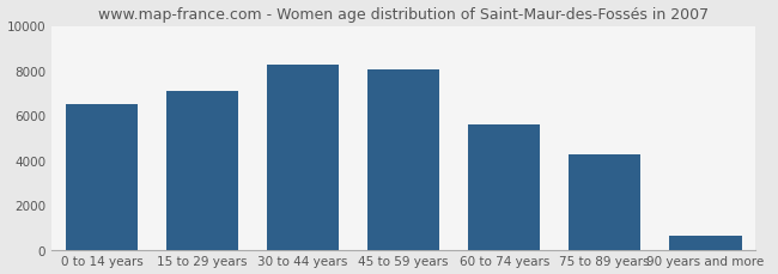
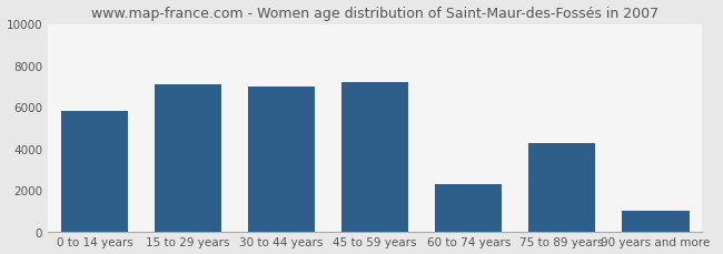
0 to 14 years: 6500 -> 5800
30 to 44 years: 8300 -> 7000
45 to 59 years: 8000 -> 7200
60 to 74 years: 5600 -> 2300
90 years and more: 600 -> 1000
